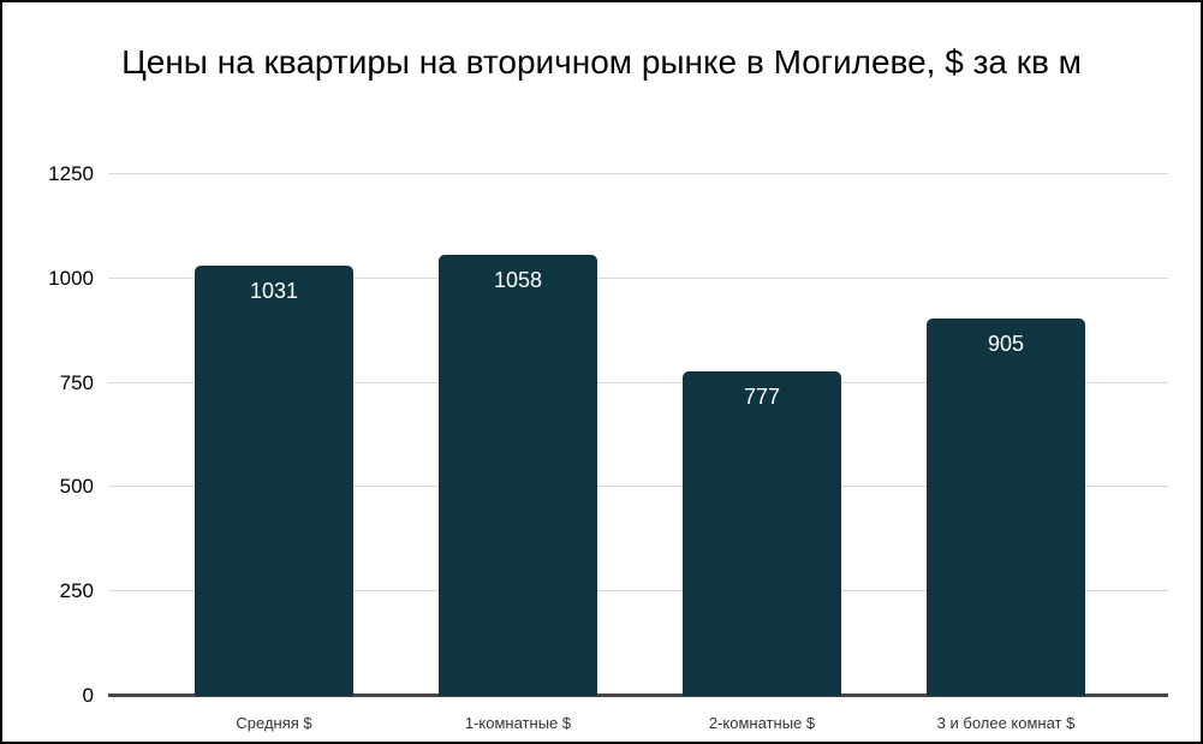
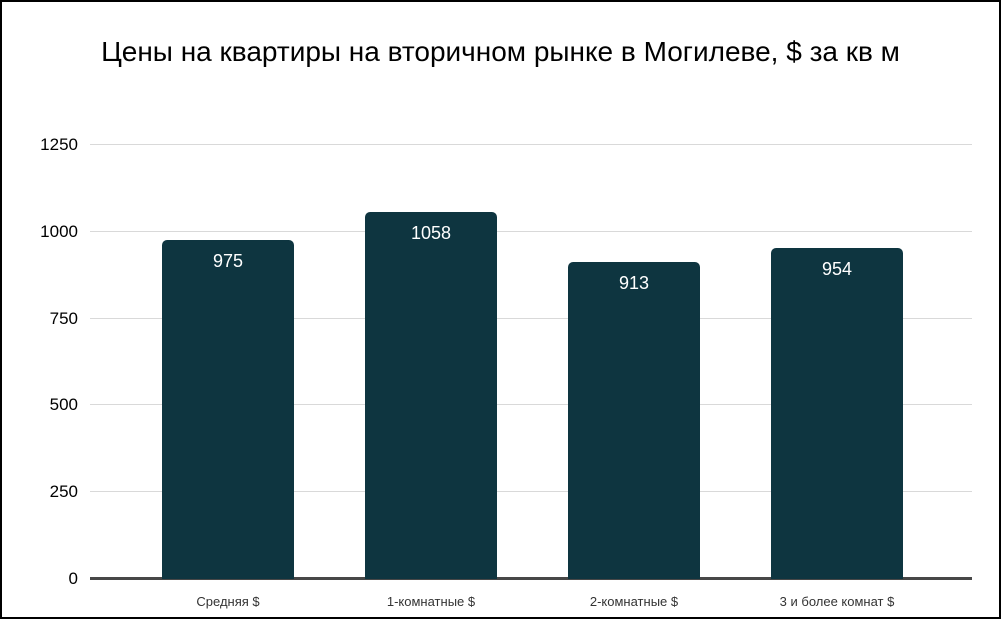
Средняя $: 1031 -> 975
2-комнатные $: 777 -> 913
3 и более комнат $: 905 -> 954
